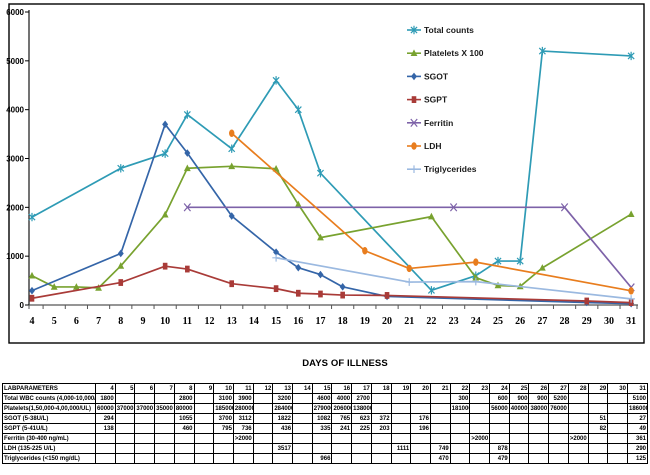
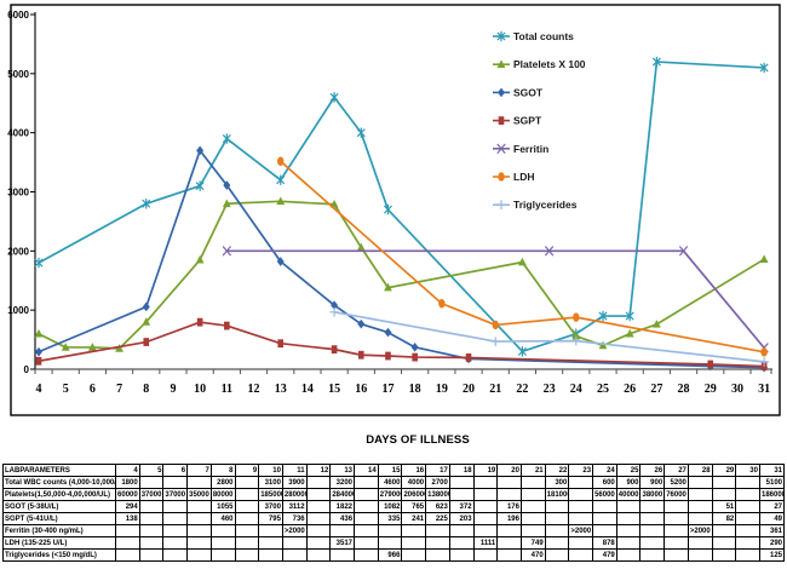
Platelets X 100/26: 400 -> 600
